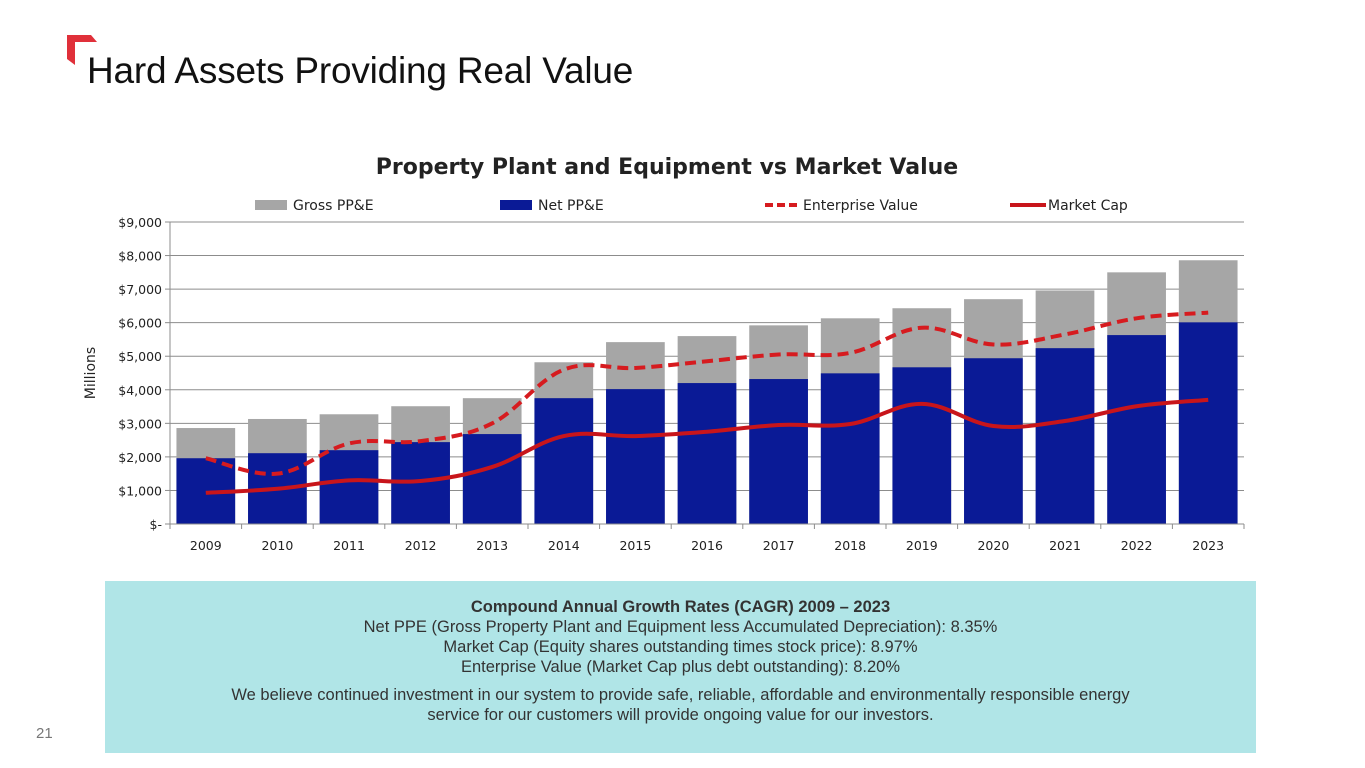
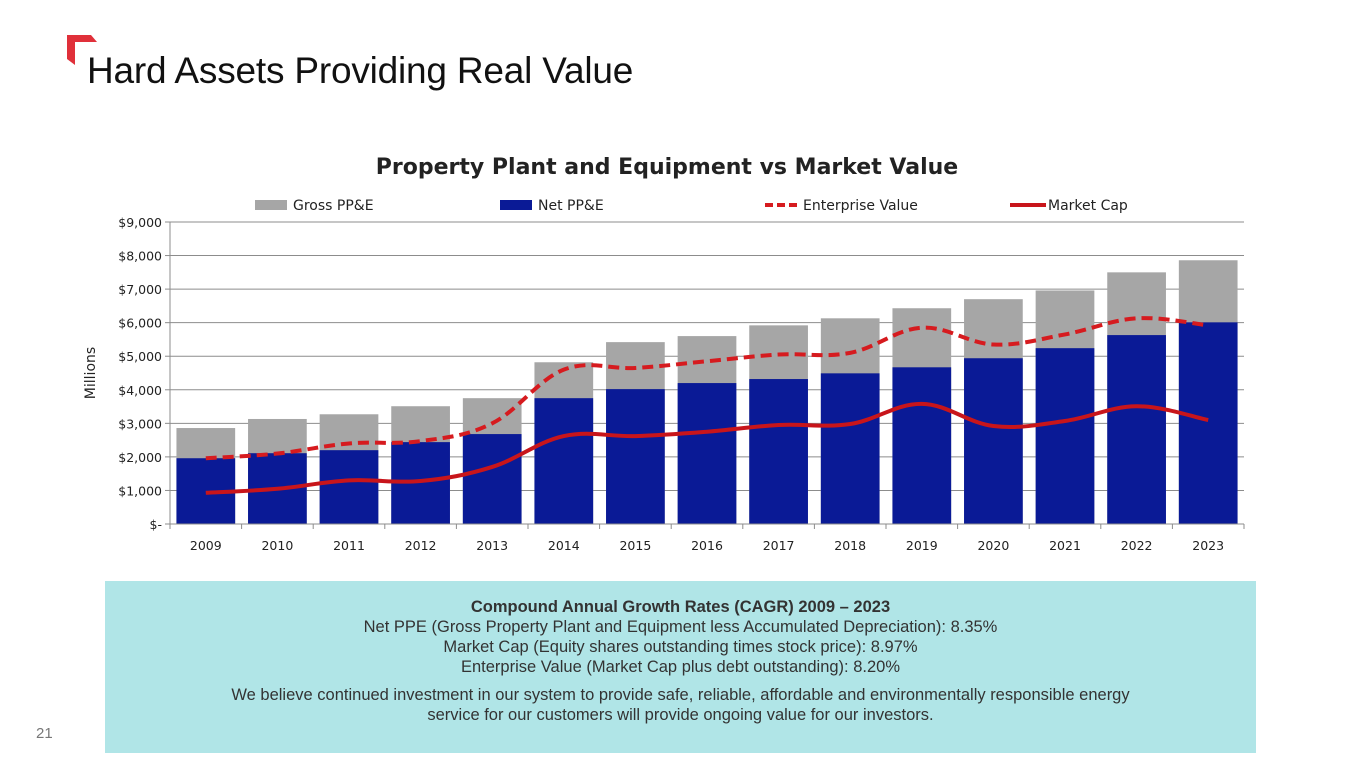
Enterprise Value/2010: $1500 -> $2100
Enterprise Value/2023: $6300 -> $5900
Market Cap/2023: $3700 -> $3100
